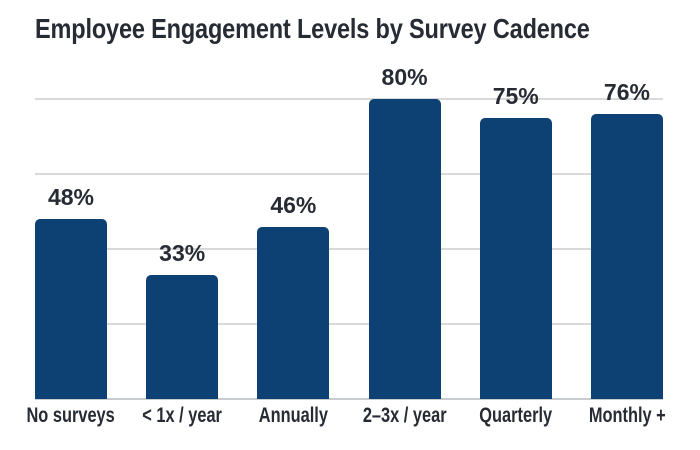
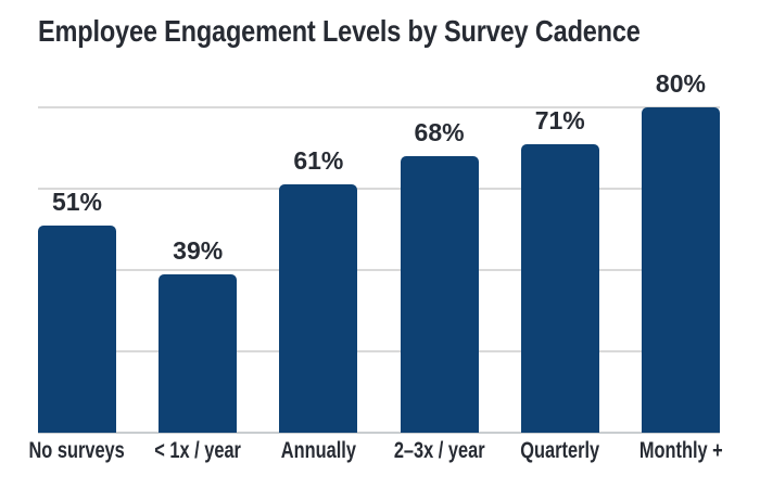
No surveys: 48% -> 51%
< 1x / year: 33% -> 39%
Annually: 46% -> 61%
2–3x / year: 80% -> 68%
Quarterly: 75% -> 71%
Monthly +: 76% -> 80%
